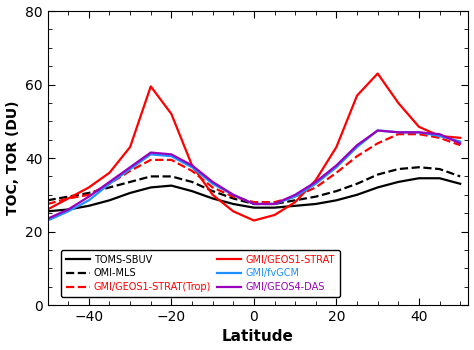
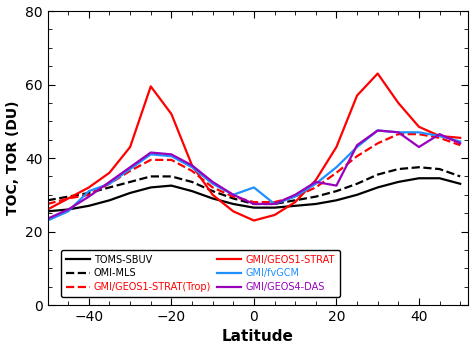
GMI/fvGCM/−40: 28.5 -> 31.0
GMI/fvGCM/0: 27.5 -> 32.0
GMI/GEOS4-DAS/20: 38.0 -> 32.5
GMI/GEOS4-DAS/40: 47.0 -> 43.0
